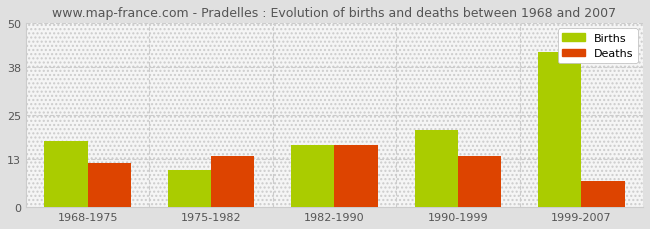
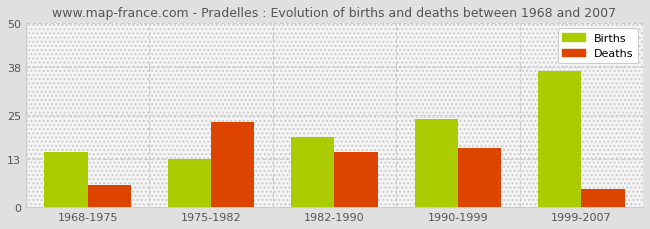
Births/1968-1975: 18 -> 15
Deaths/1968-1975: 12 -> 6
Births/1975-1982: 10 -> 13
Deaths/1975-1982: 14 -> 23
Births/1982-1990: 17 -> 19
Deaths/1982-1990: 17 -> 15
Births/1990-1999: 21 -> 24
Deaths/1990-1999: 14 -> 16
Births/1999-2007: 42 -> 37
Deaths/1999-2007: 7 -> 5
